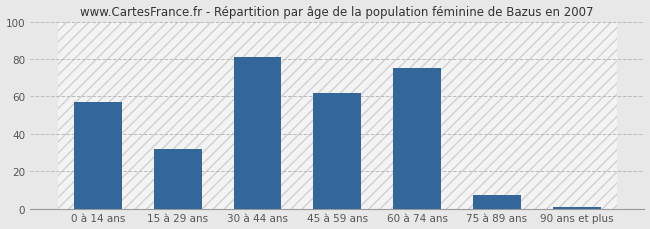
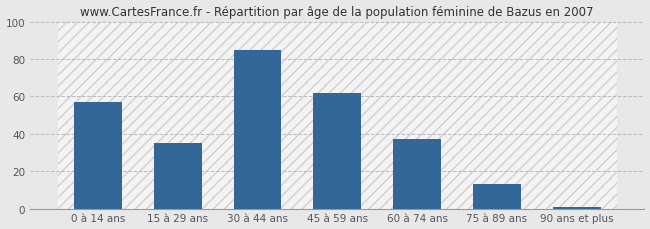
15 à 29 ans: 32 -> 35
30 à 44 ans: 81 -> 85
60 à 74 ans: 75 -> 37
75 à 89 ans: 7 -> 13
